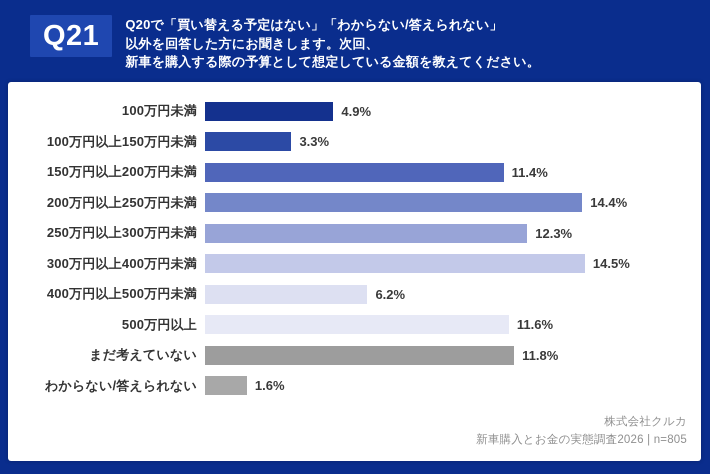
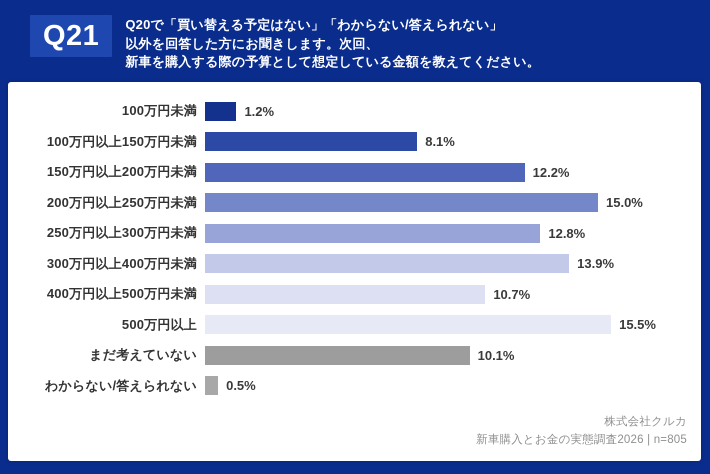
100万円未満: 4.9% -> 1.2%
100万円以上150万円未満: 3.3% -> 8.1%
150万円以上200万円未満: 11.4% -> 12.2%
200万円以上250万円未満: 14.4% -> 15.0%
250万円以上300万円未満: 12.3% -> 12.8%
300万円以上400万円未満: 14.5% -> 13.9%
400万円以上500万円未満: 6.2% -> 10.7%
500万円以上: 11.6% -> 15.5%
まだ考えていない: 11.8% -> 10.1%
わからない/答えられない: 1.6% -> 0.5%
